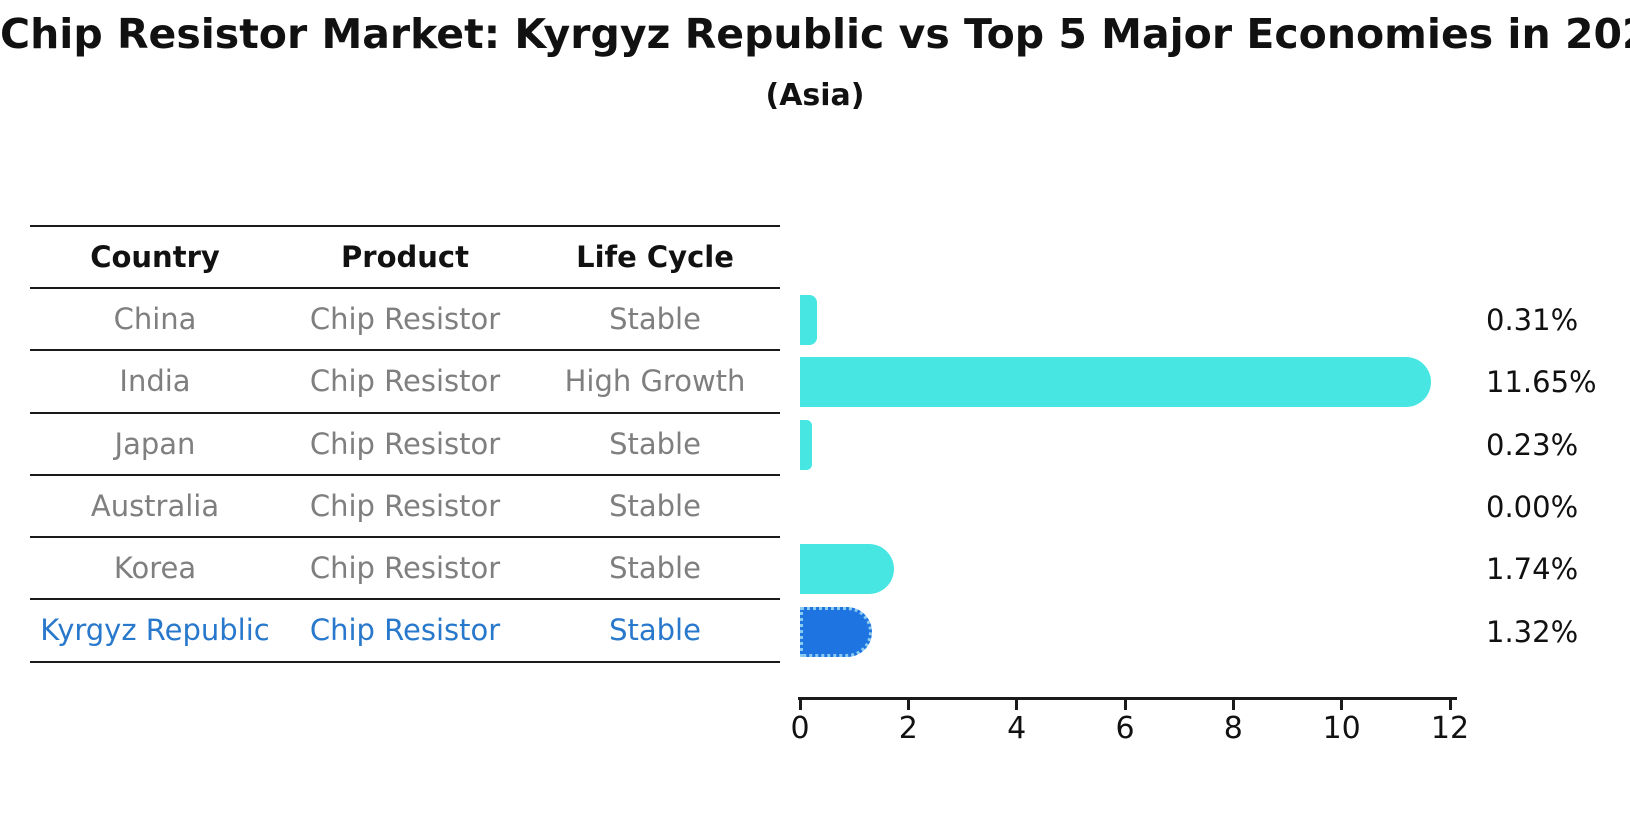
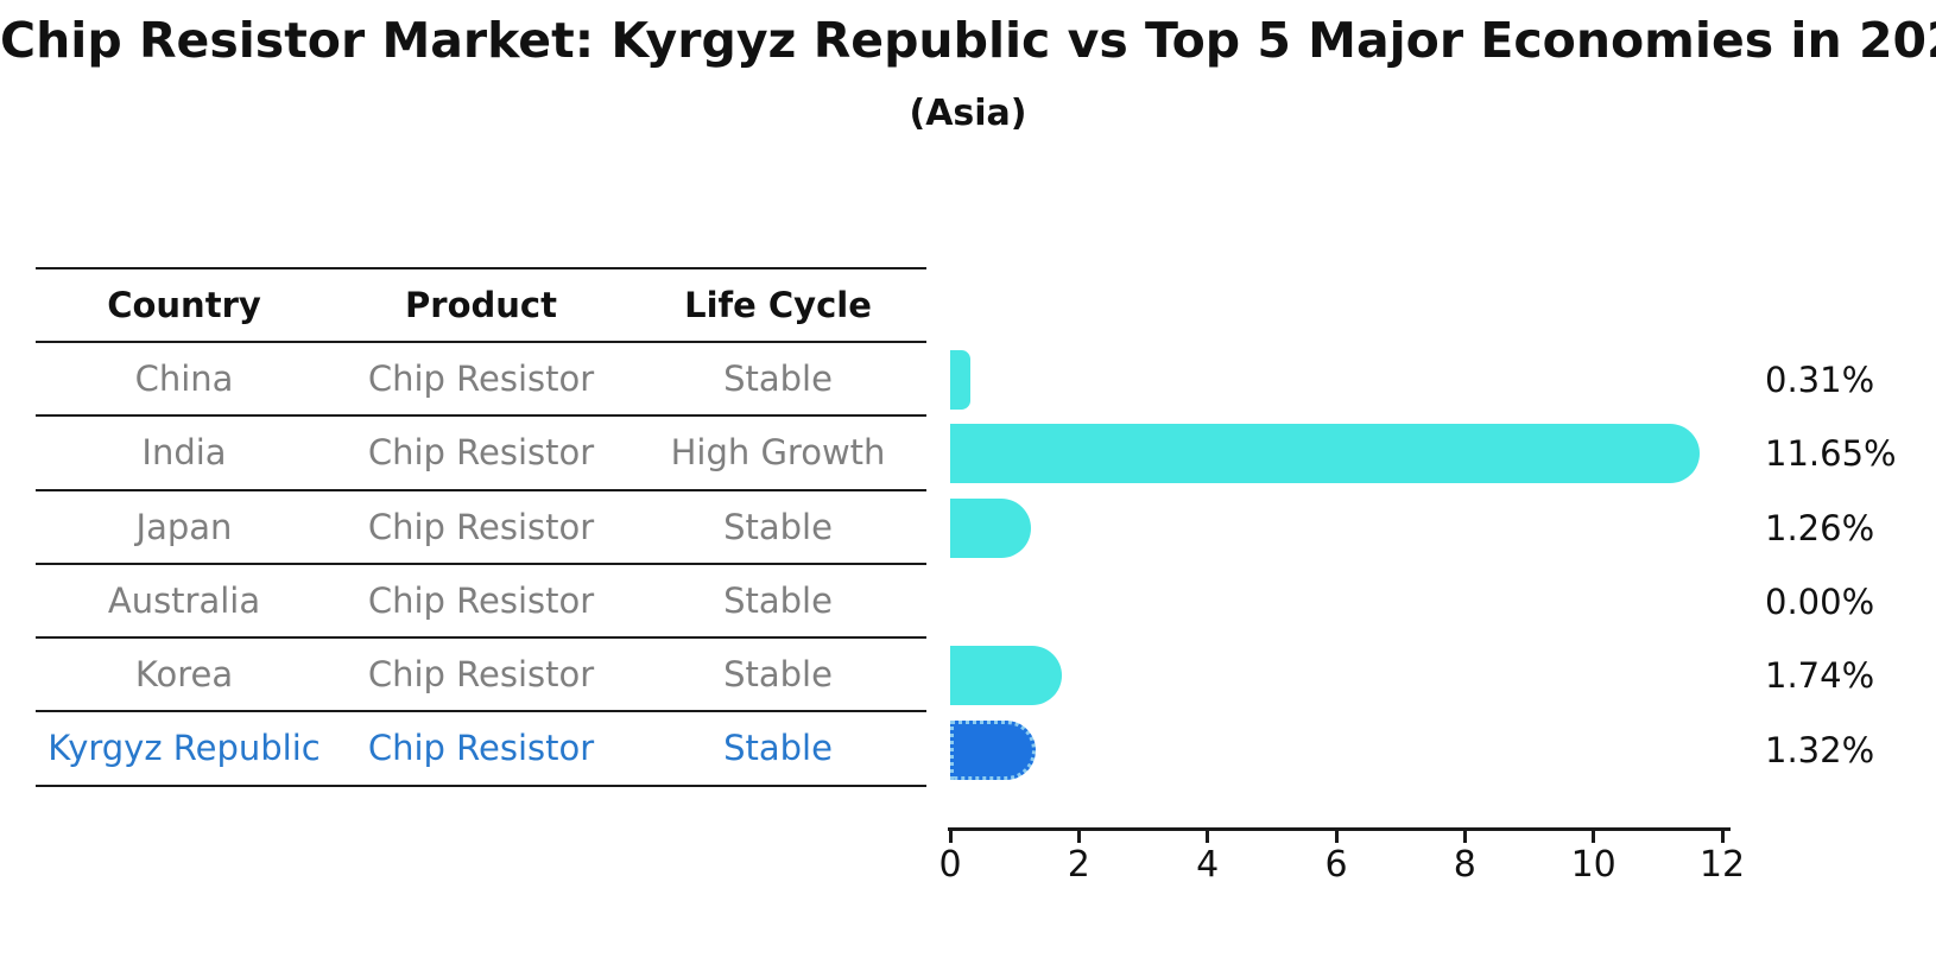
Japan: 0.23% -> 1.26%
